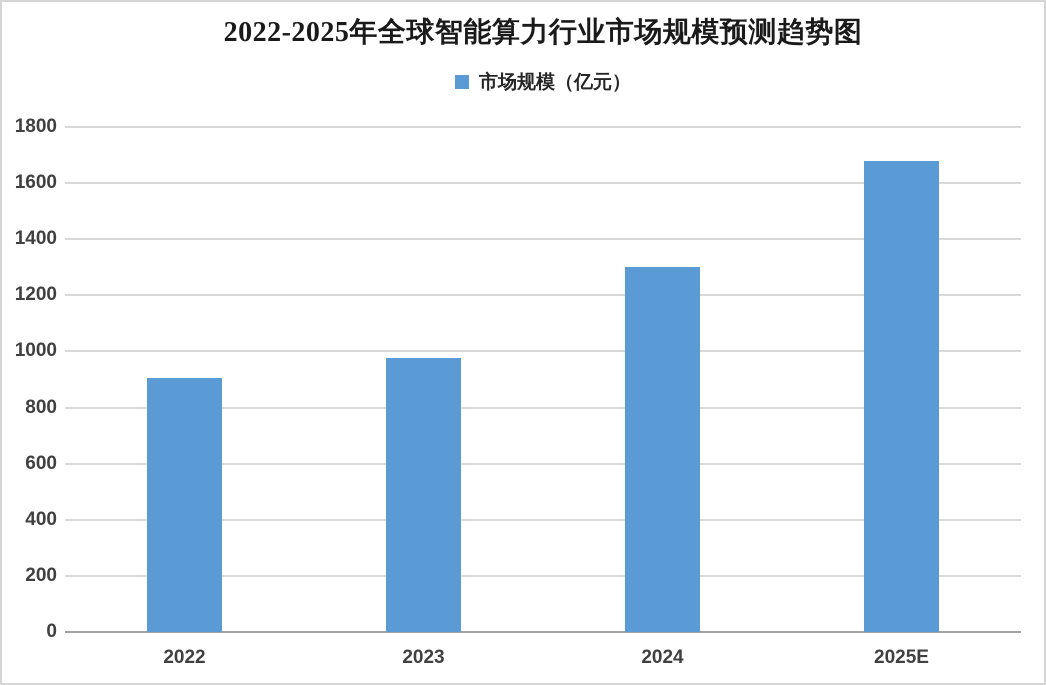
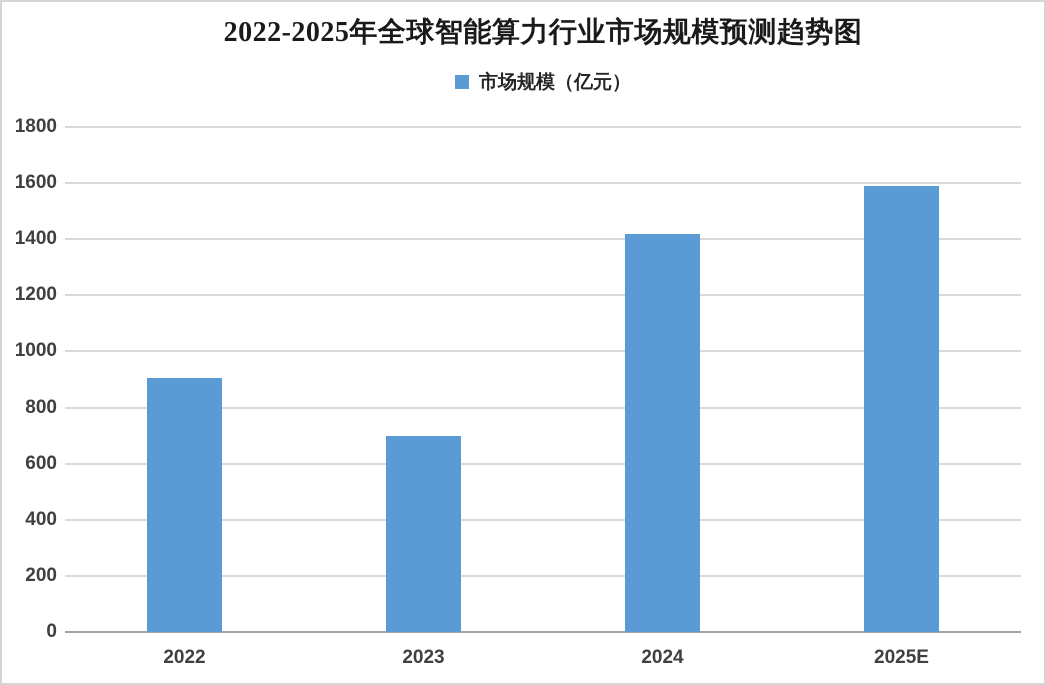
2023: 980 -> 700
2024: 1300 -> 1420
2025E: 1680 -> 1590
